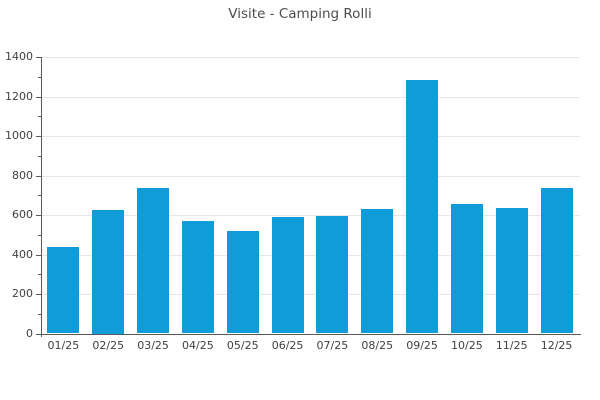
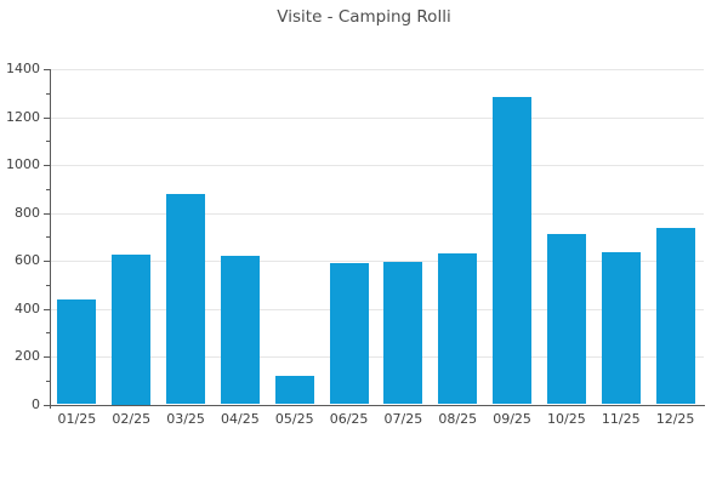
03/25: 740 -> 880
04/25: 570 -> 620
05/25: 520 -> 120
10/25: 660 -> 710
